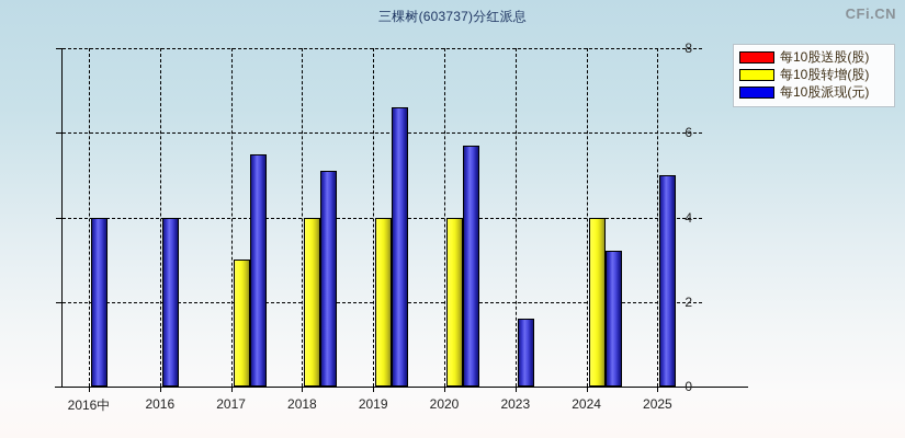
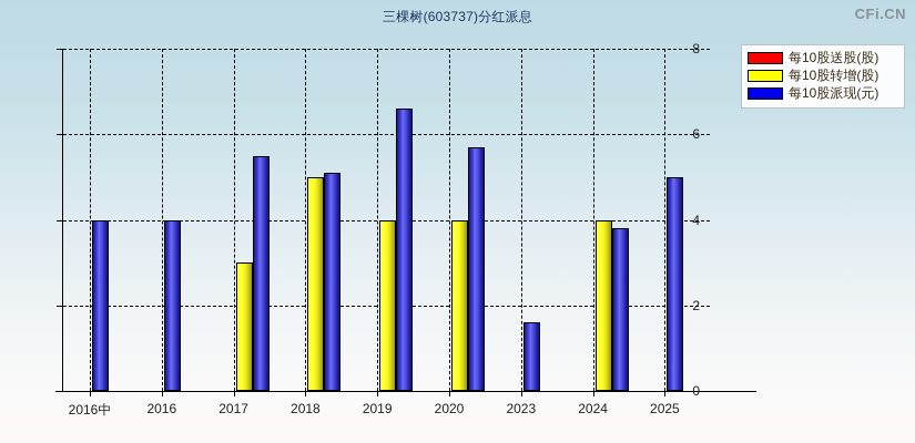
每10股转增(股)/2018: 4 -> 5
每10股派现(元)/2024: 3.2 -> 3.8
